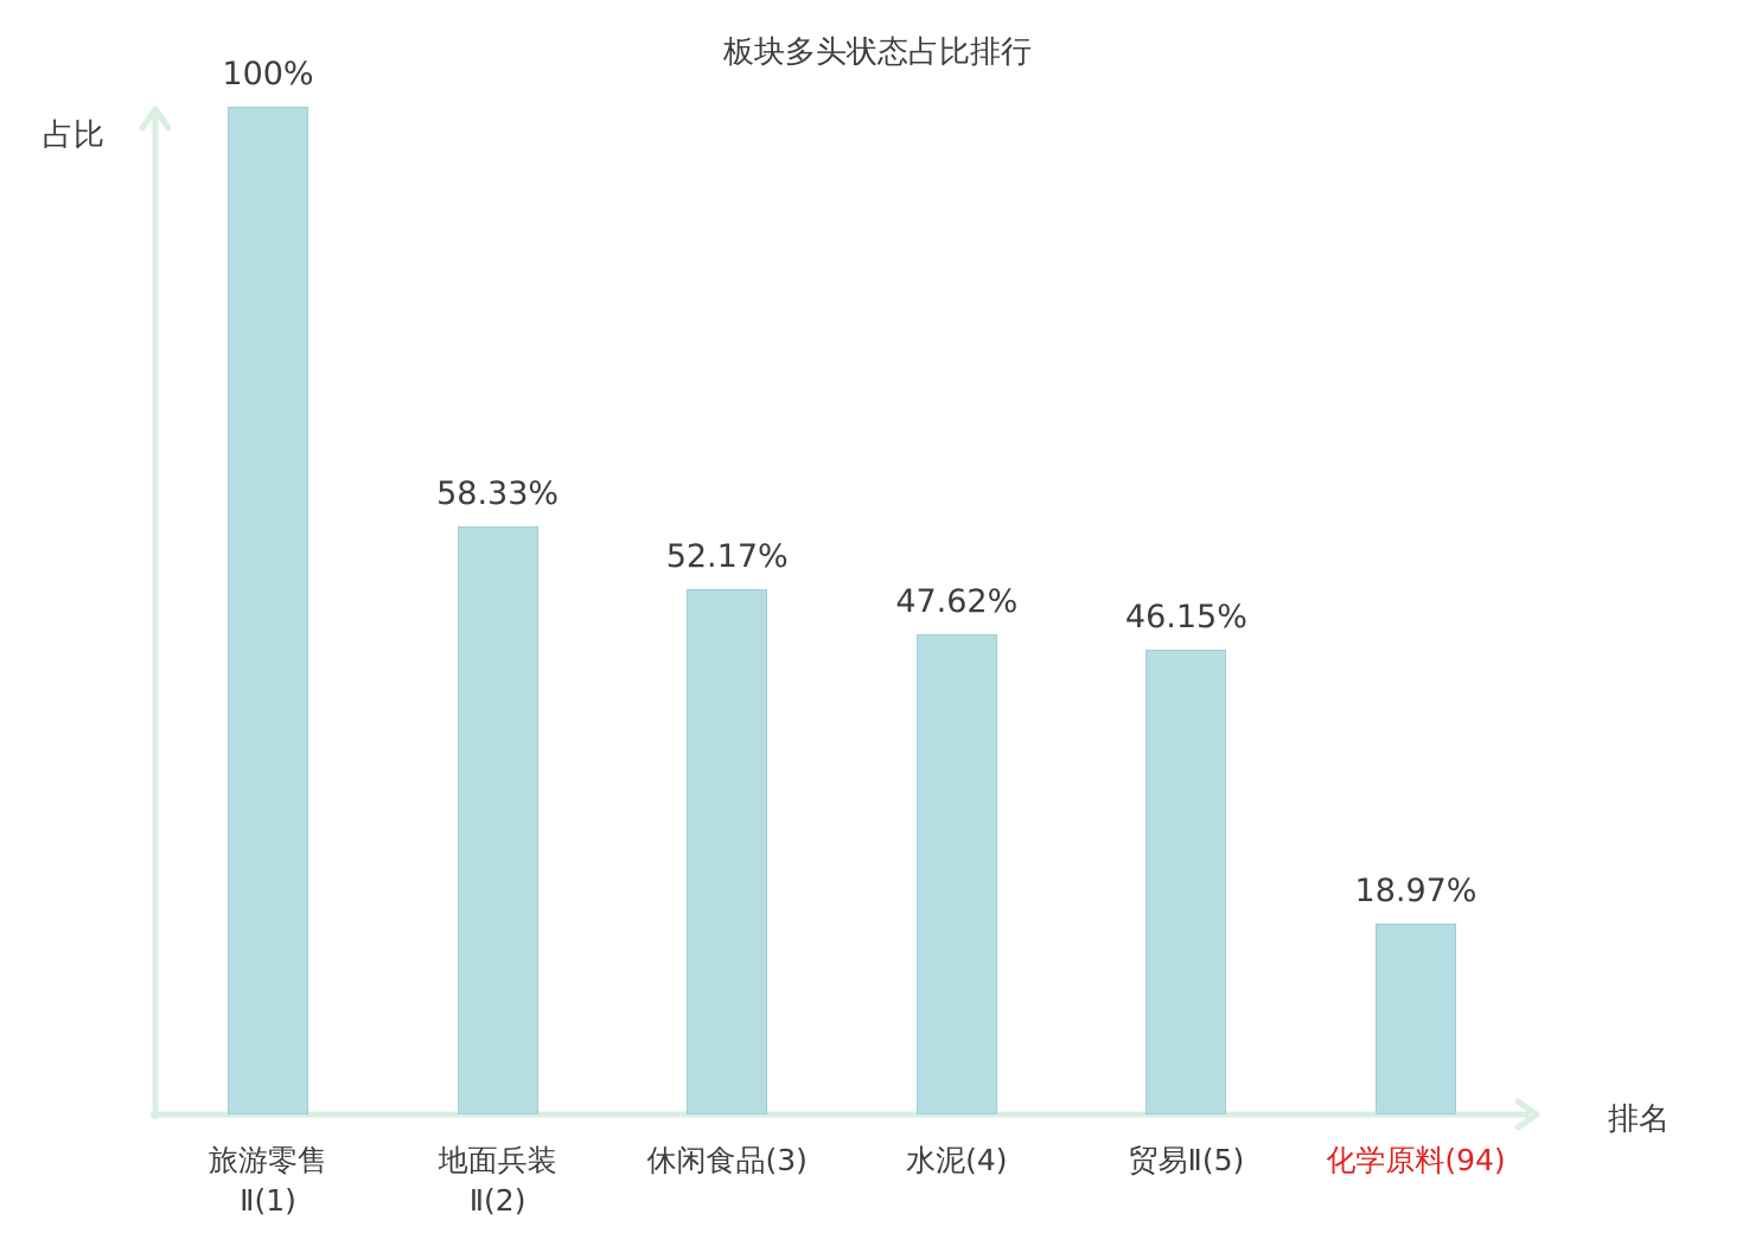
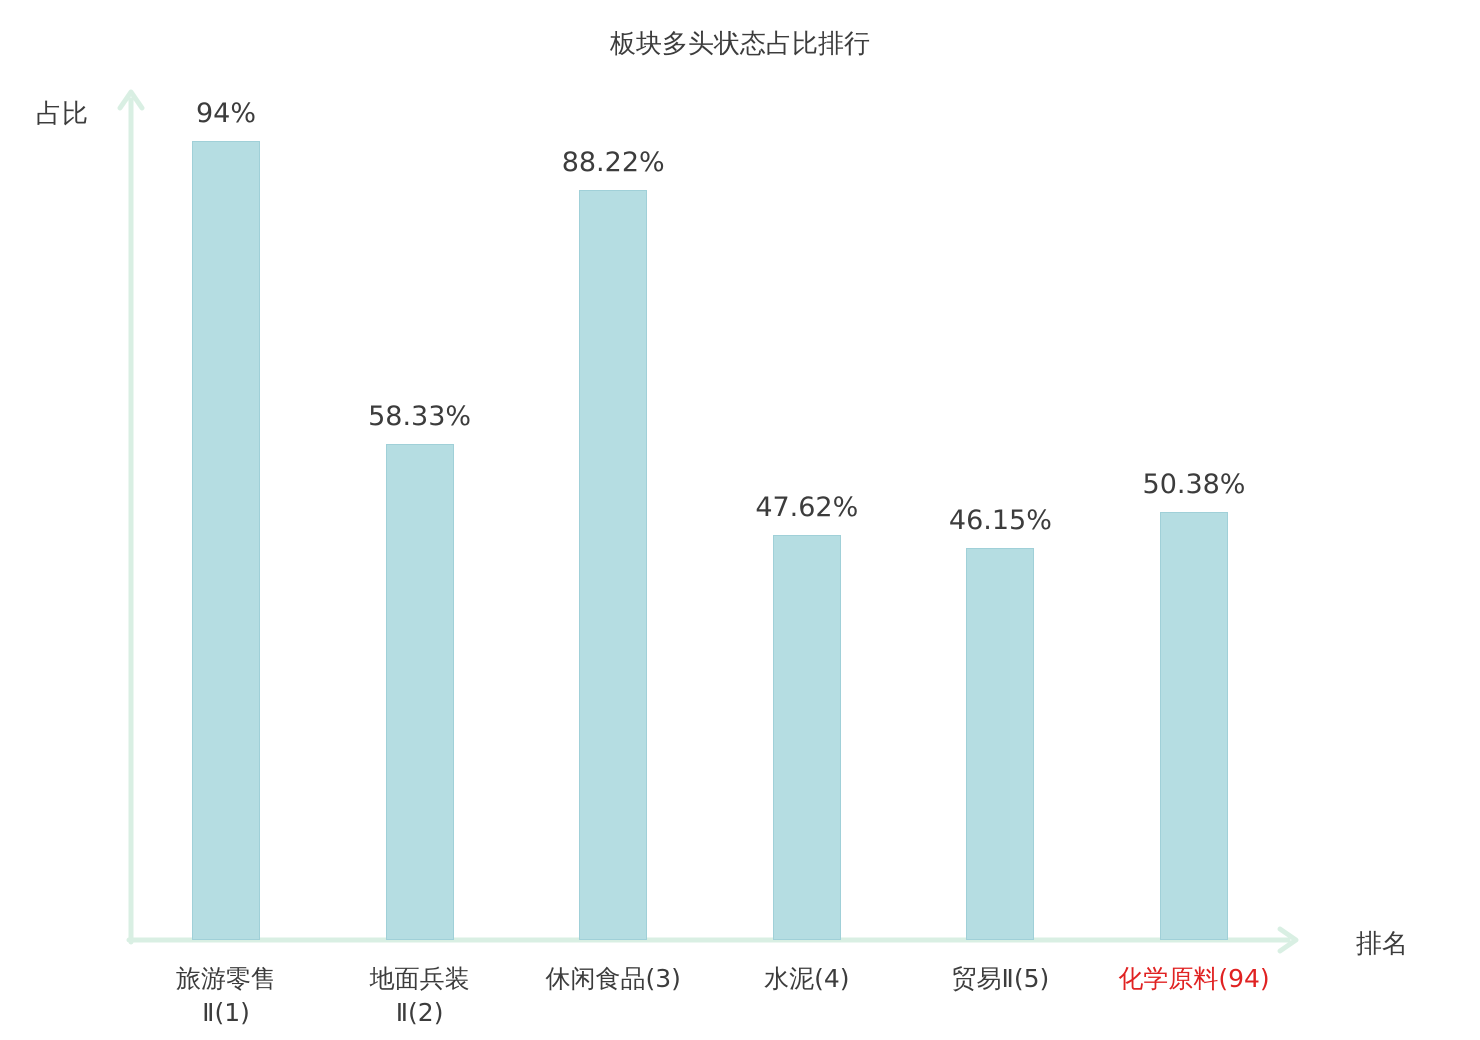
旅游零售 Ⅱ(1): 100% -> 94%
休闲食品(3): 52.17% -> 88.22%
化学原料(94): 18.97% -> 50.38%
